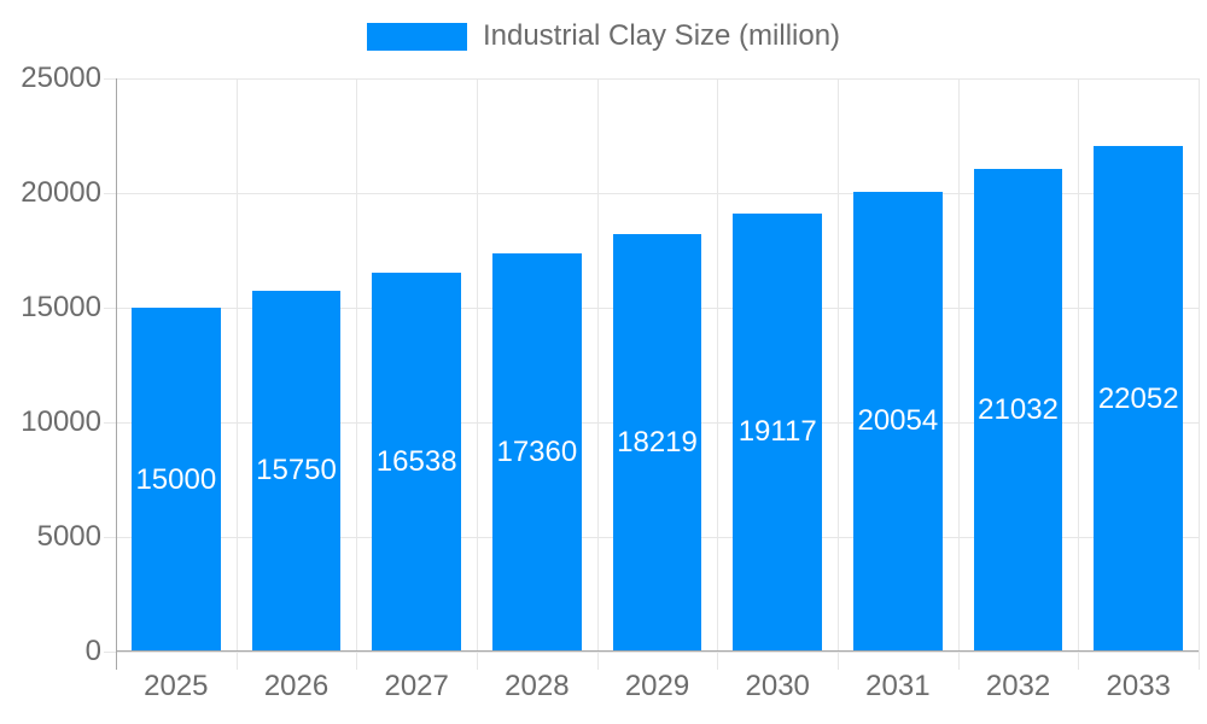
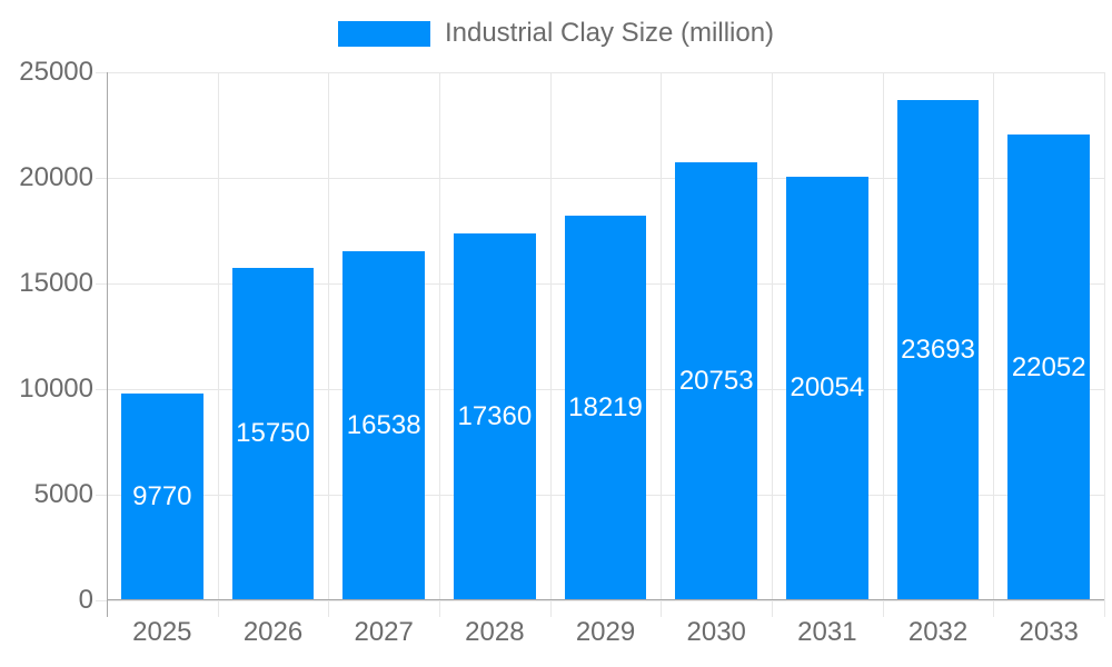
2025: 15000 -> 9770
2030: 19117 -> 20753
2032: 21032 -> 23693
